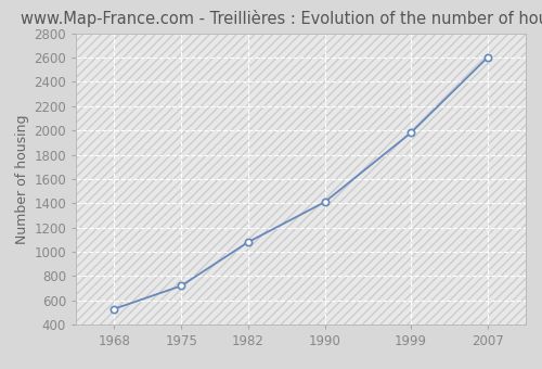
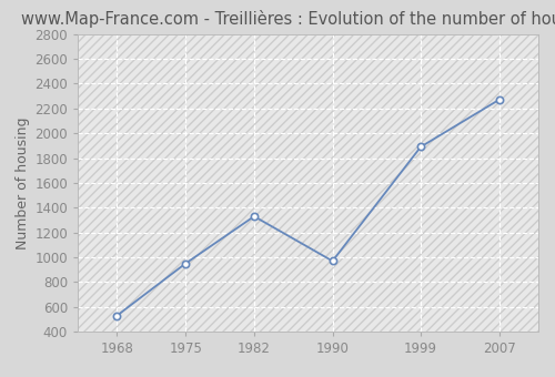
1975: 720 -> 950
1982: 1080 -> 1330
1990: 1410 -> 970
1999: 1980 -> 1890
2007: 2600 -> 2270
